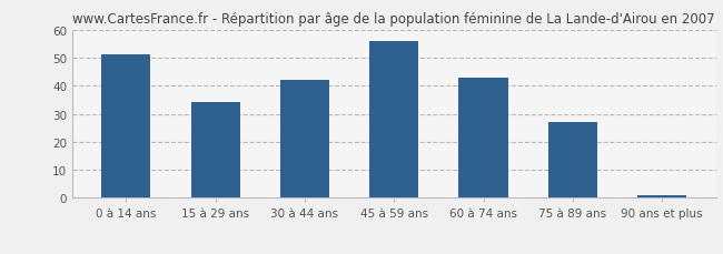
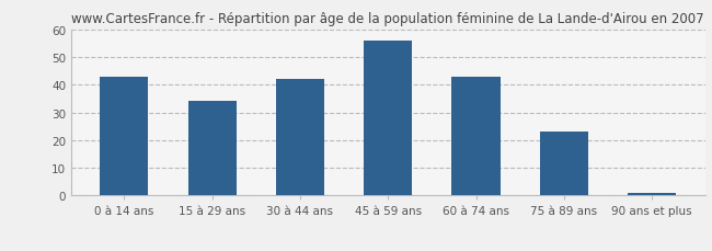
0 à 14 ans: 51 -> 43
75 à 89 ans: 27 -> 23
